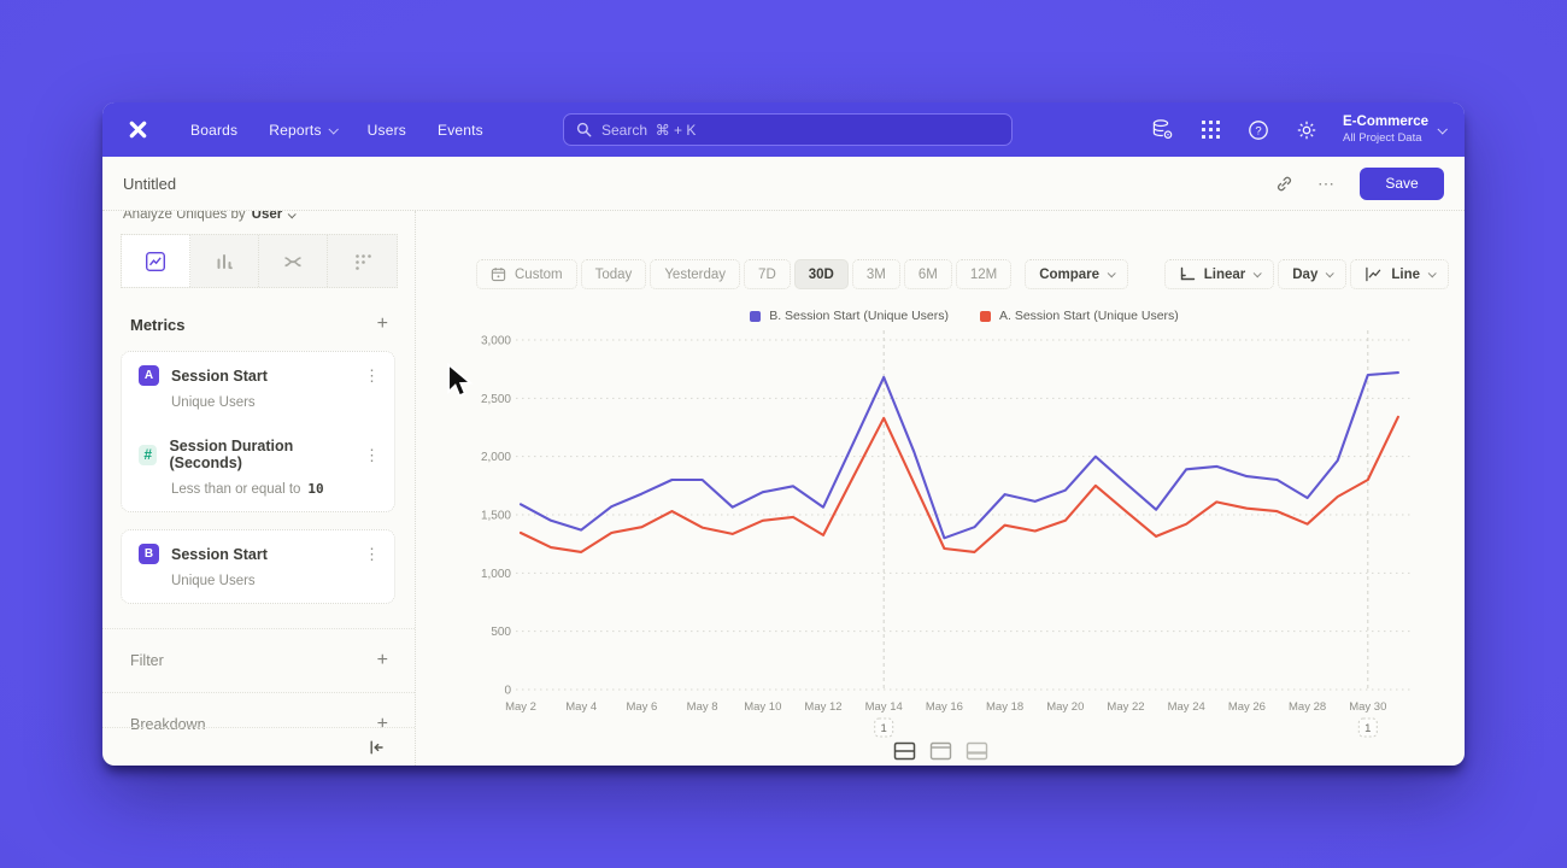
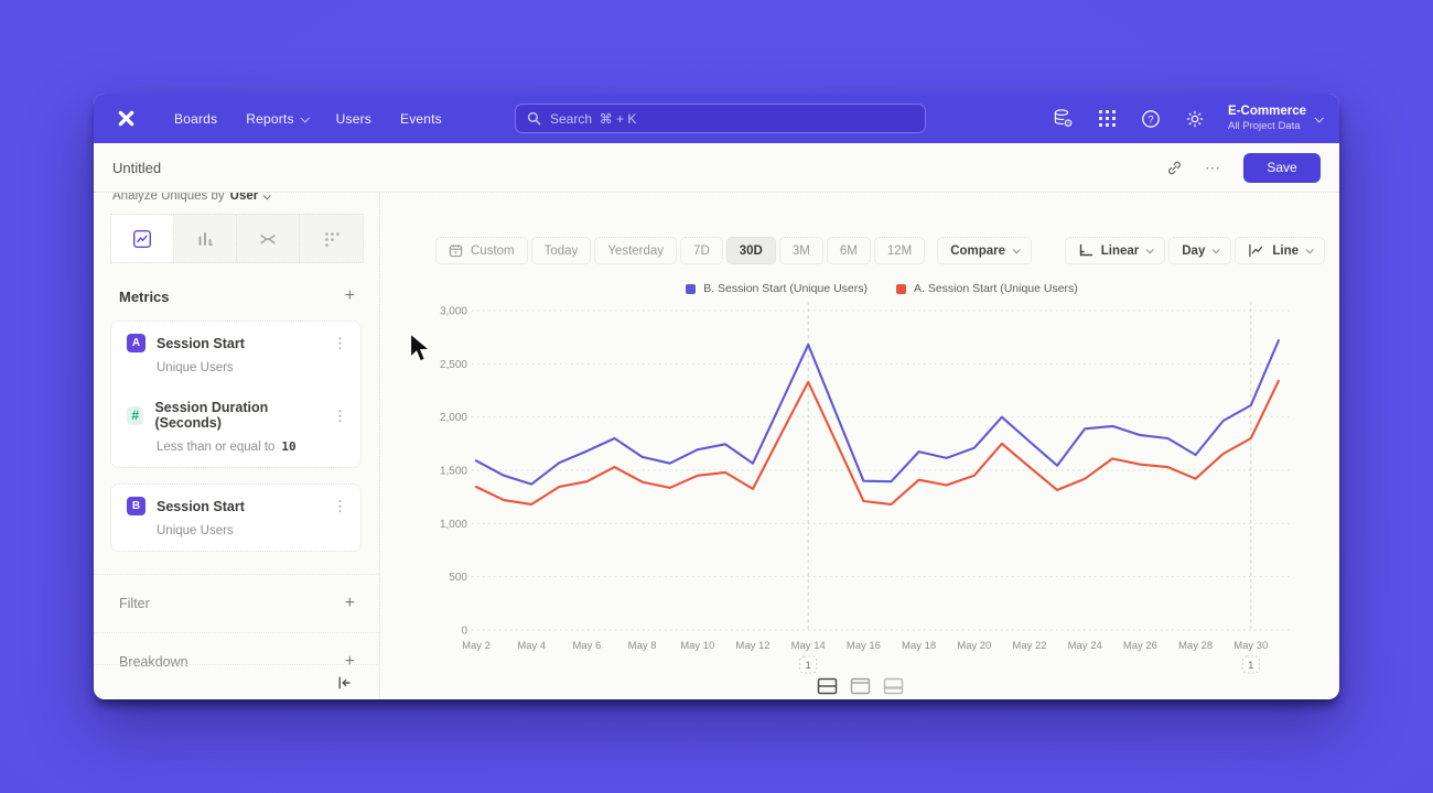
B. Session Start (Unique Users)/May 8: 1800 -> 1600
B. Session Start (Unique Users)/May 16: 1300 -> 1400
B. Session Start (Unique Users)/May 30: 2700 -> 2100
